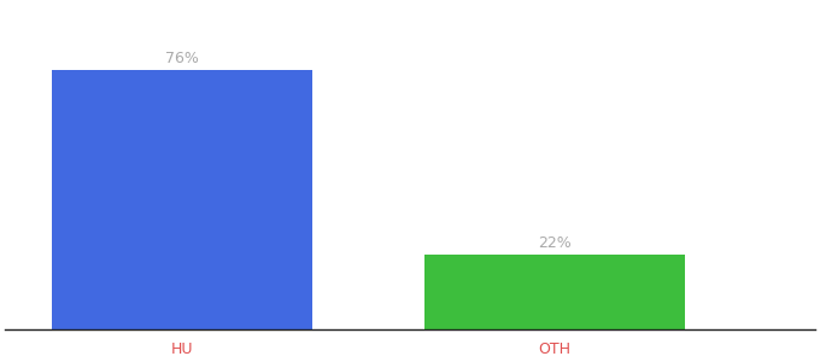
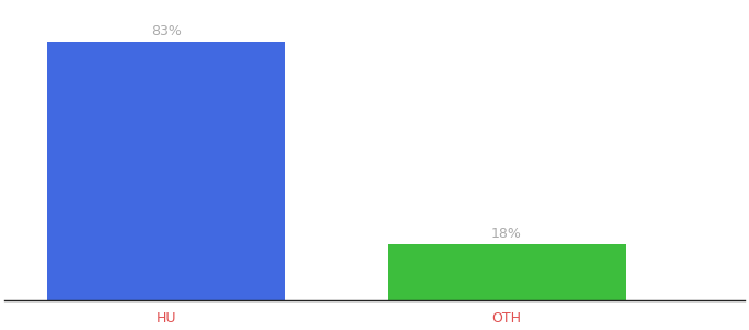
HU: 76% -> 83%
OTH: 22% -> 18%
